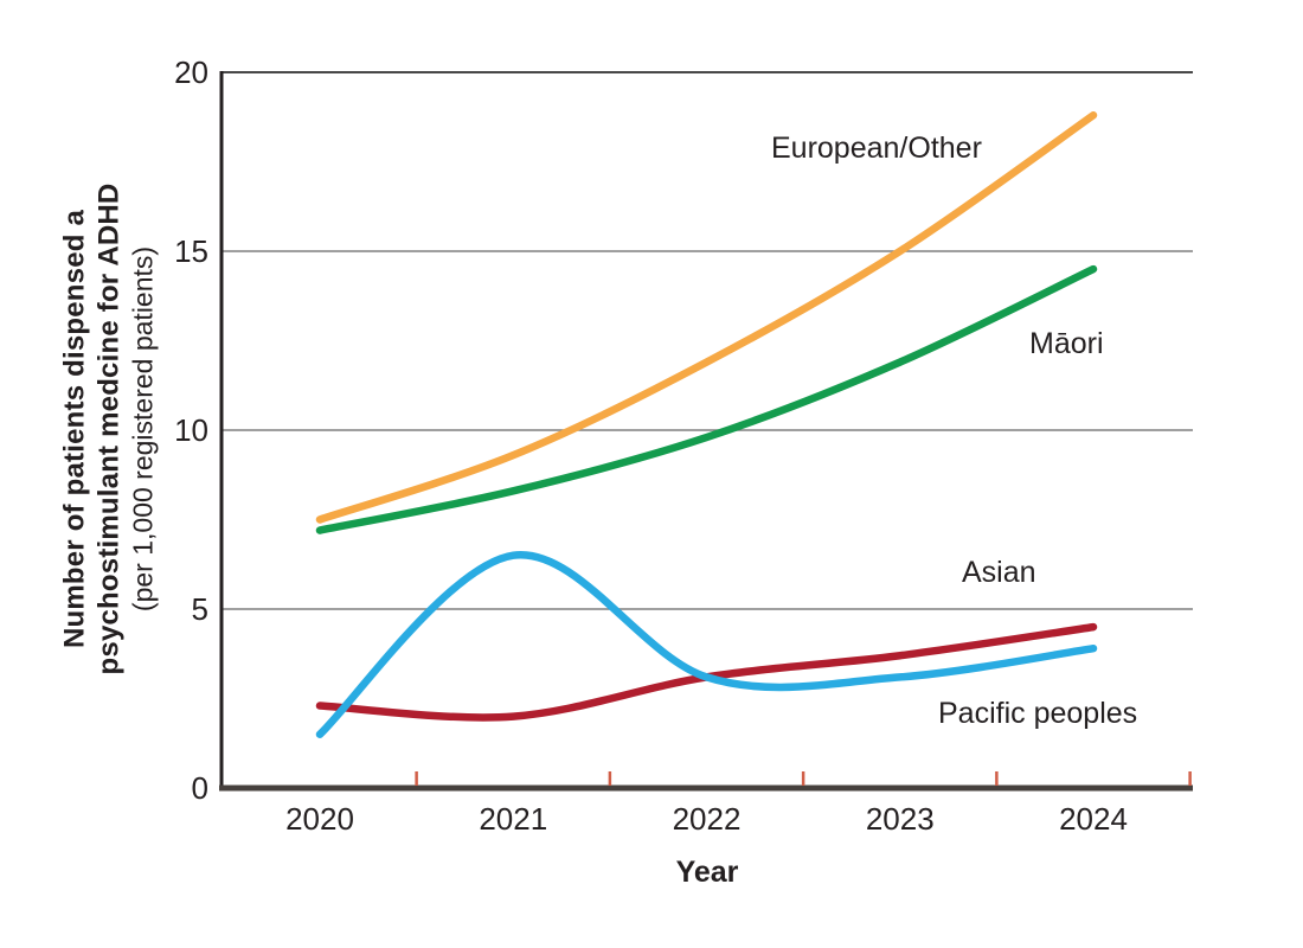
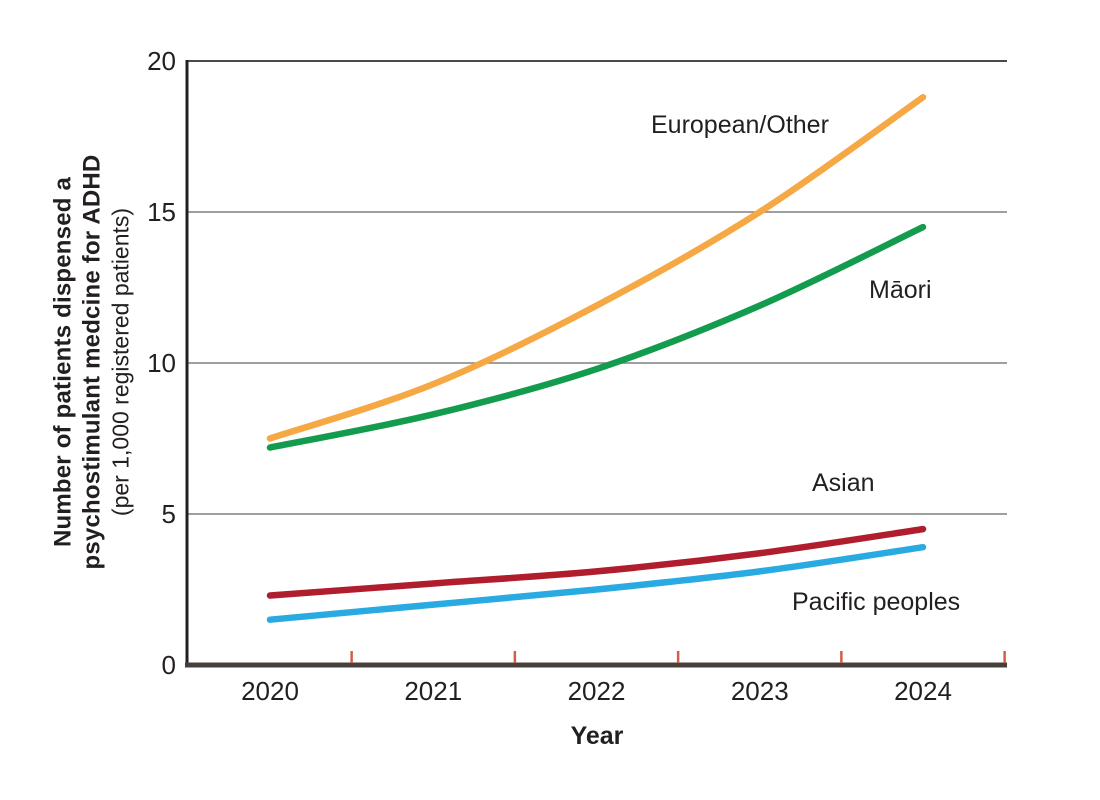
Asian/2021: 2.0 -> 2.7
Pacific peoples/2021: 6.5 -> 2.0
Pacific peoples/2022: 3.1 -> 2.5
